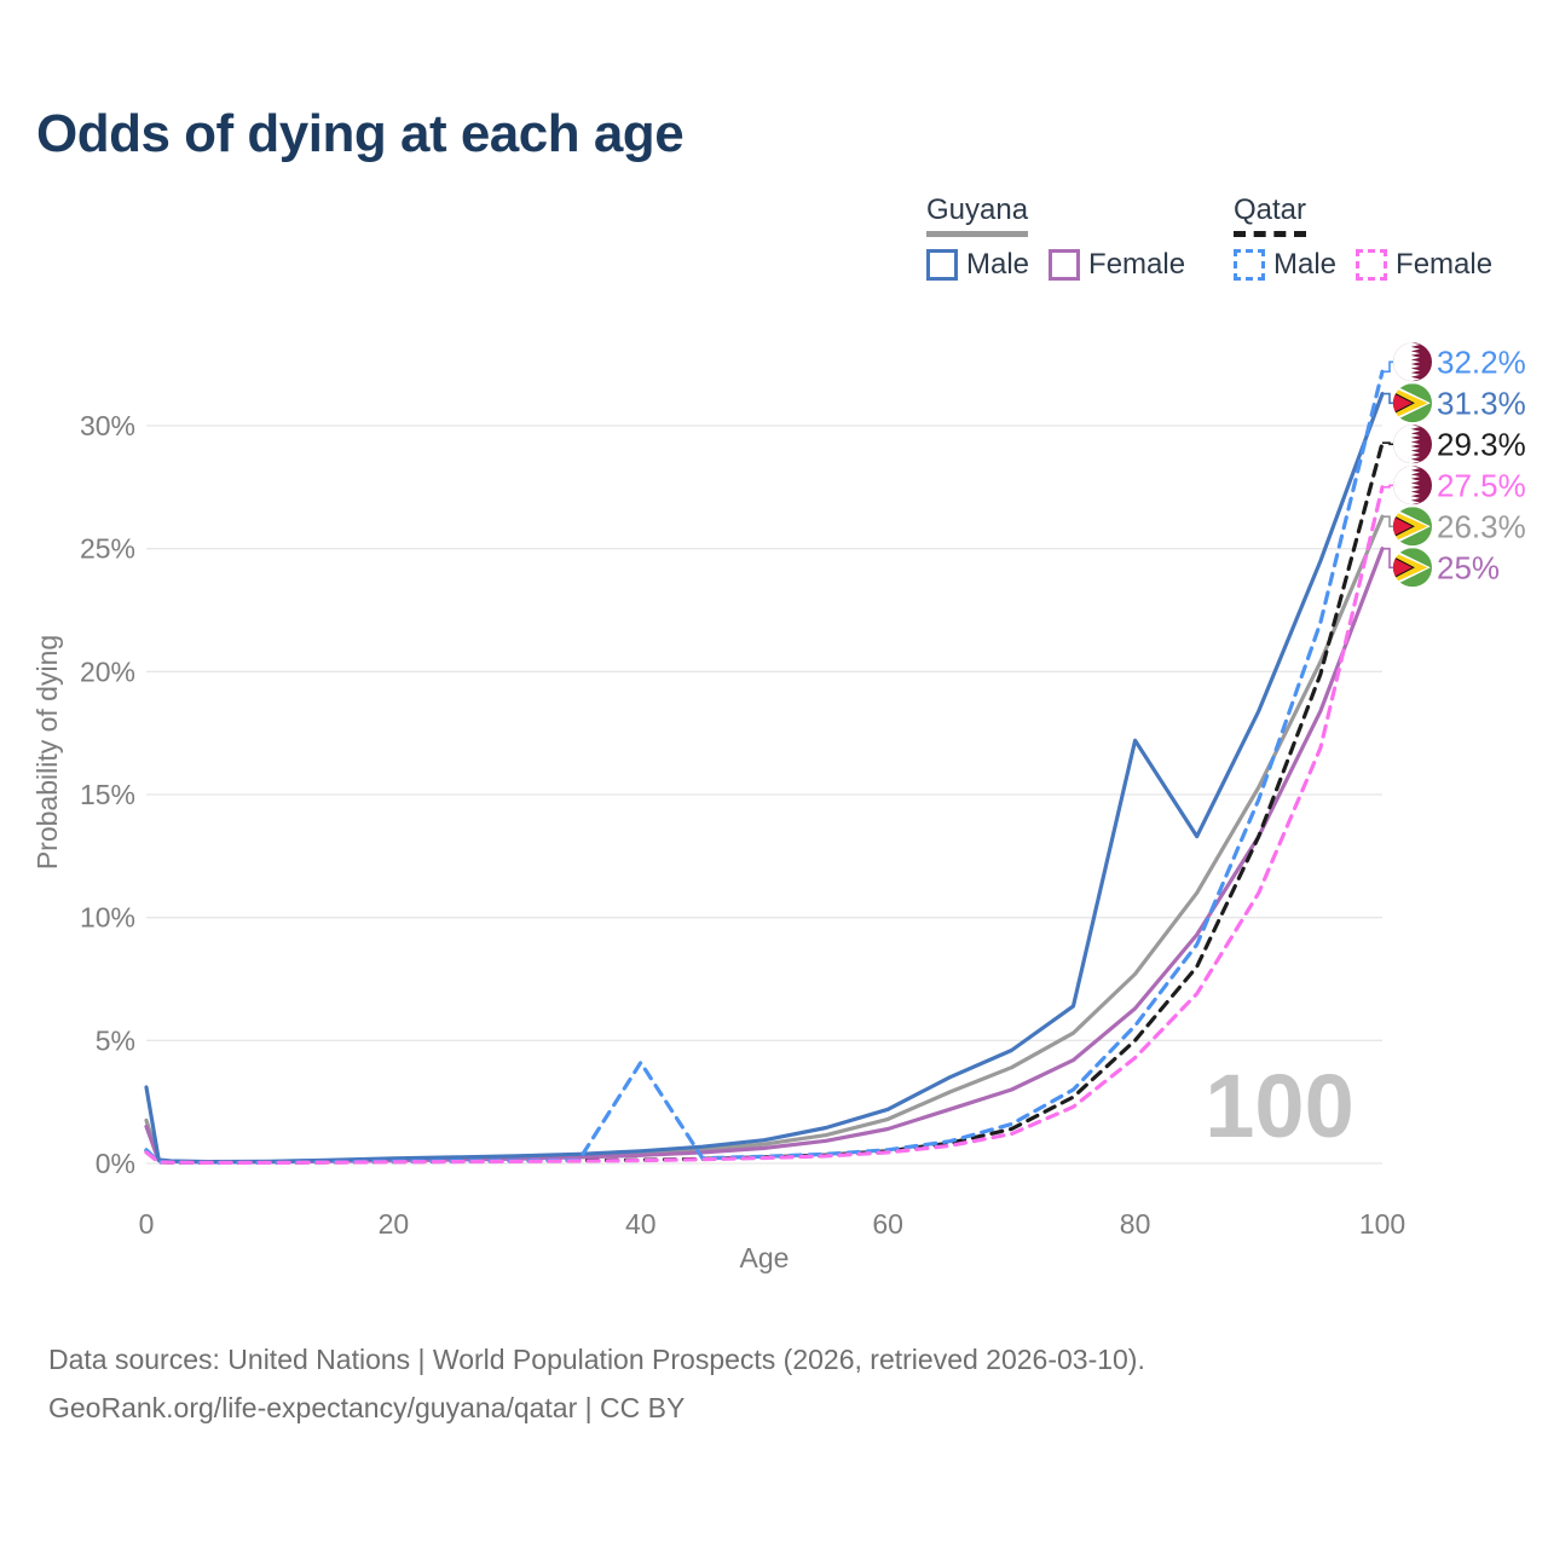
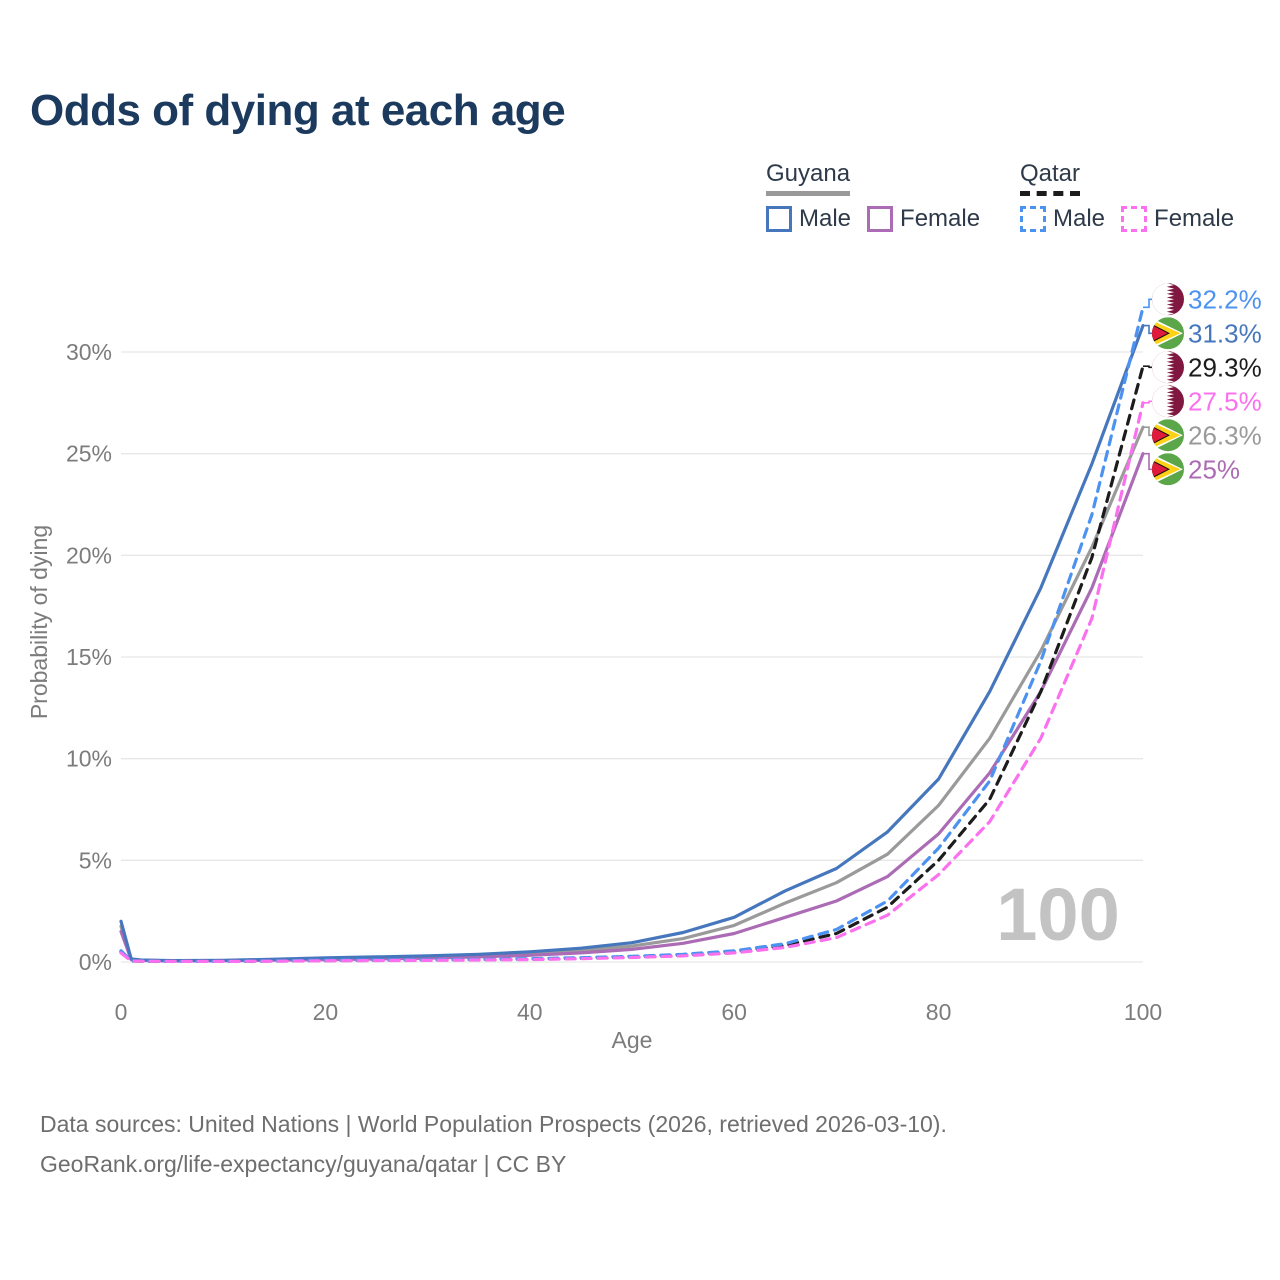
Guyana Male/0: 3.1% -> 2.0%
Qatar Male/40: 4.1% -> 0.2%
Guyana Male/80: 17.2% -> 9.0%
